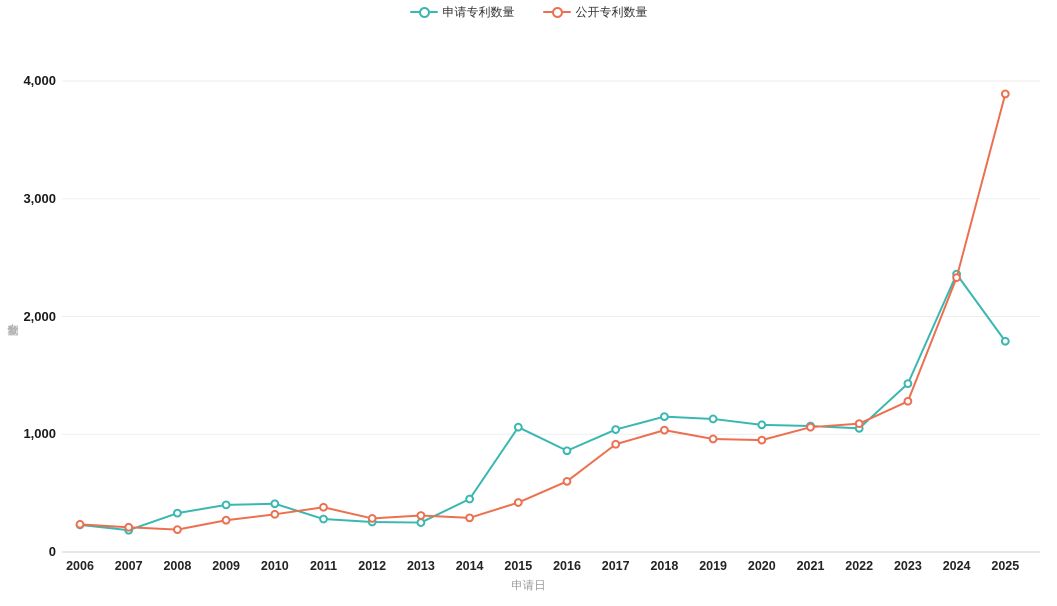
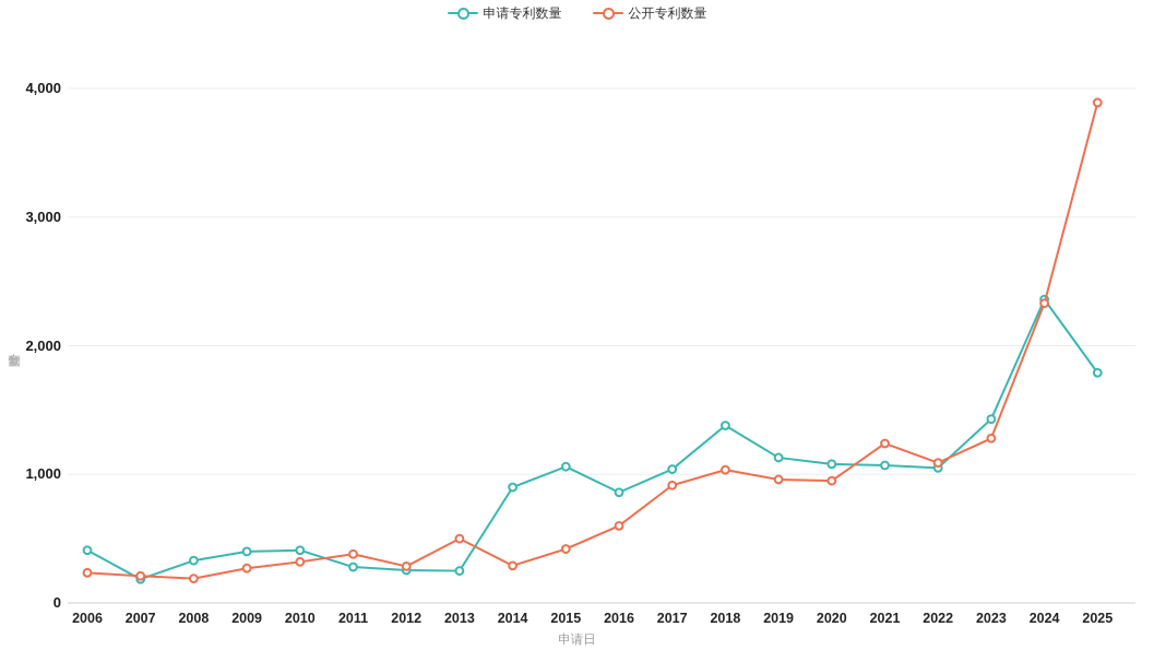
申请专利数量/2006: 230 -> 410
公开专利数量/2013: 310 -> 500
申请专利数量/2014: 450 -> 900
申请专利数量/2018: 1150 -> 1380
公开专利数量/2021: 1060 -> 1240
